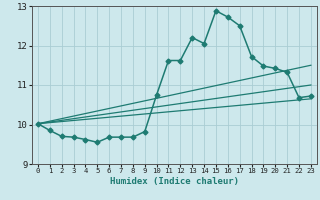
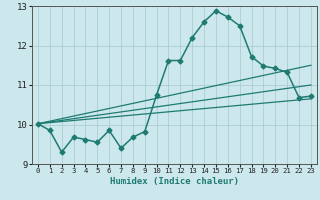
2: 9.70 -> 9.30
6: 9.68 -> 9.85
7: 9.68 -> 9.40
14: 12.05 -> 12.60
